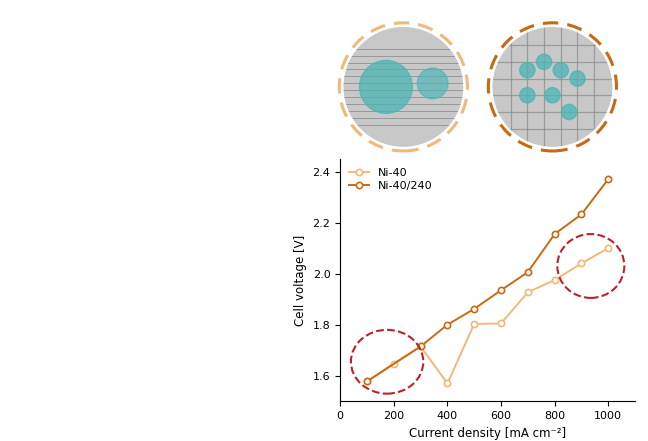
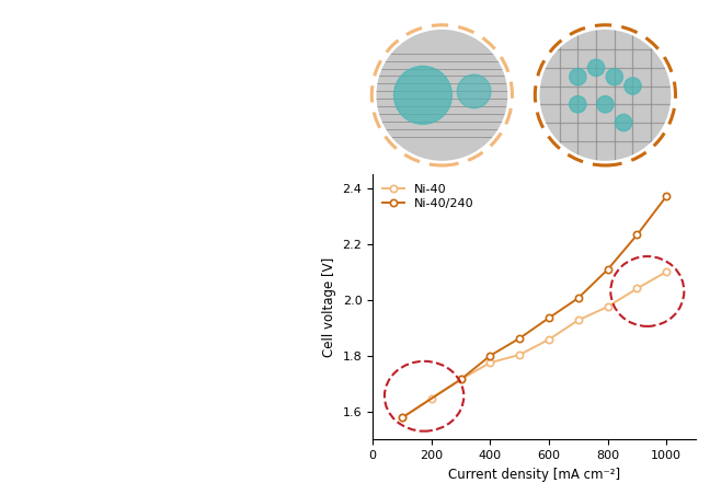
Ni-40/400: 1.570 -> 1.775
Ni-40/600: 1.805 -> 1.858
Ni-40/240/800: 2.155 -> 2.108
